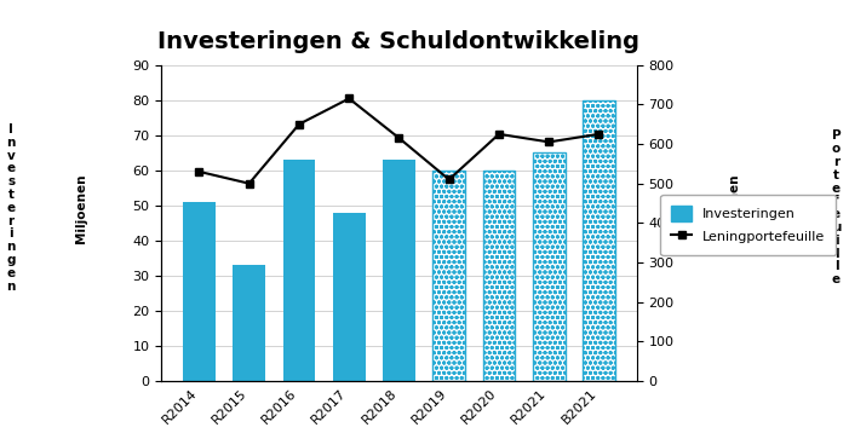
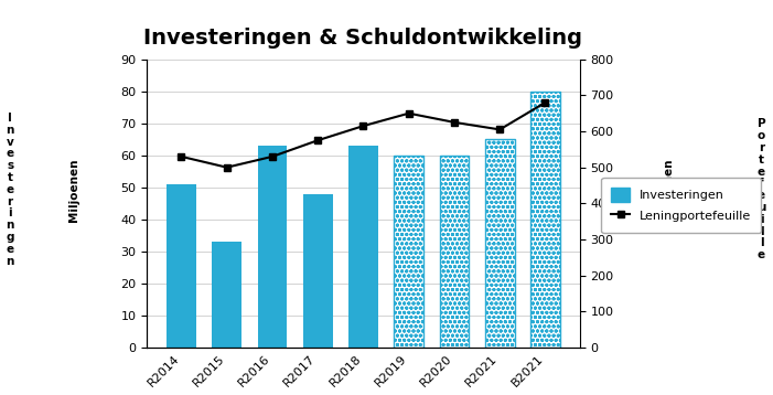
Leningportefeuille/R2016: 650 -> 530
Leningportefeuille/R2017: 715 -> 575
Leningportefeuille/R2019: 510 -> 650
Leningportefeuille/B2021: 625 -> 680
